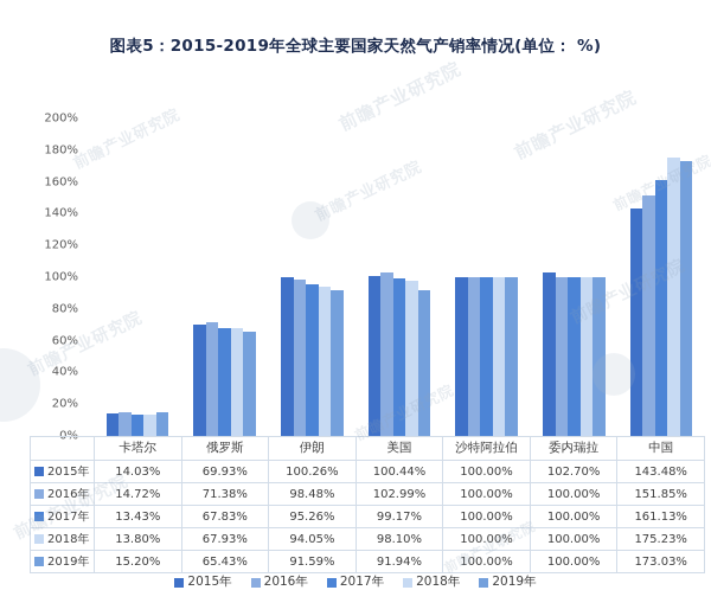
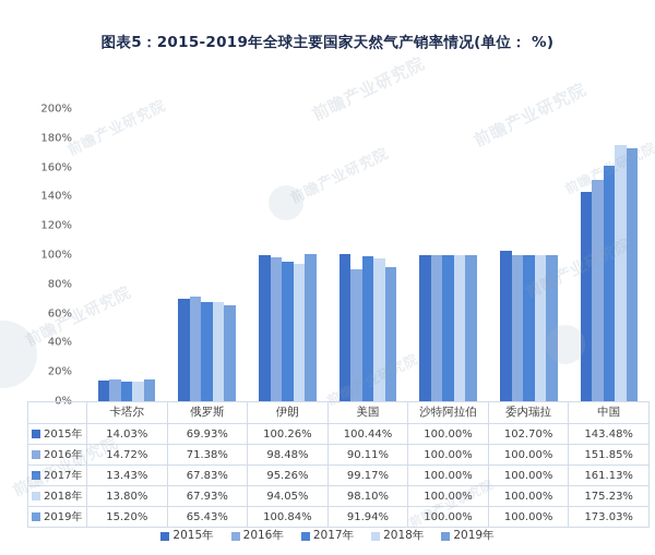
2019年/伊朗: 91.59% -> 100.84%
2016年/美国: 102.99% -> 90.11%
